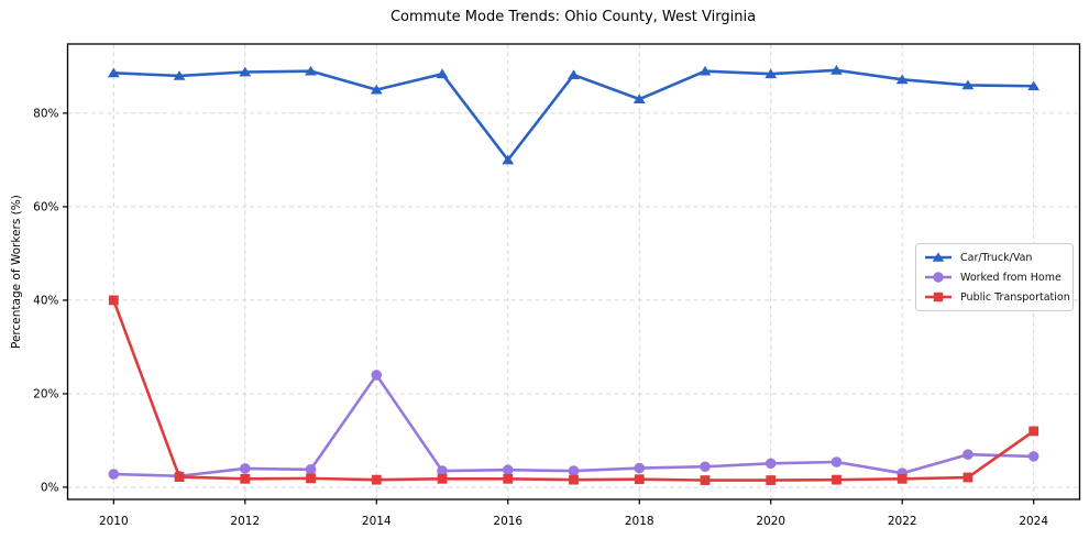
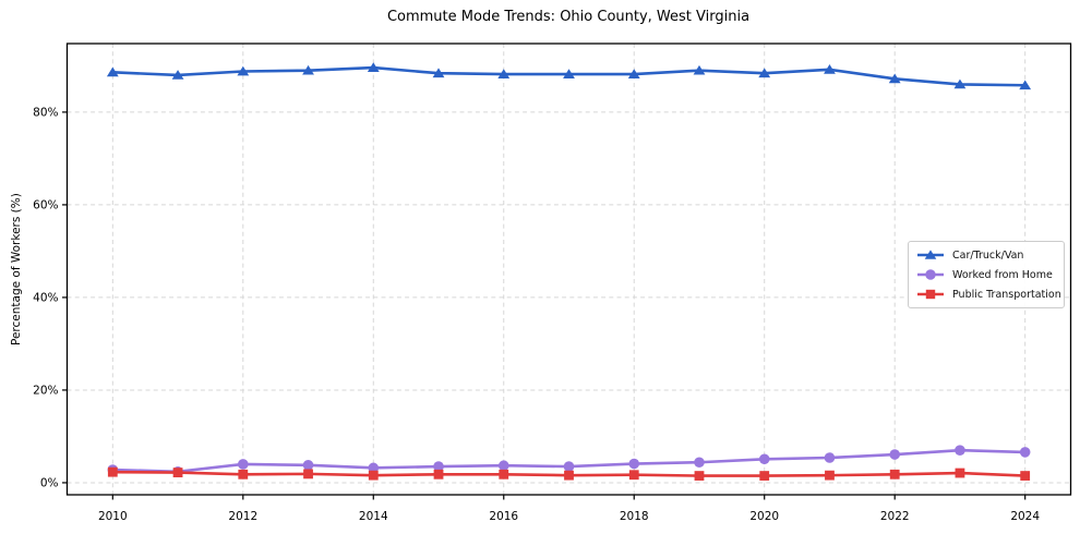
Public Transportation/2010: 40% -> 2%
Car/Truck/Van/2014: 85% -> 90%
Worked from Home/2014: 24% -> 3%
Car/Truck/Van/2016: 70% -> 88%
Car/Truck/Van/2018: 83% -> 88%
Worked from Home/2022: 3% -> 6%
Public Transportation/2024: 12% -> 2%
